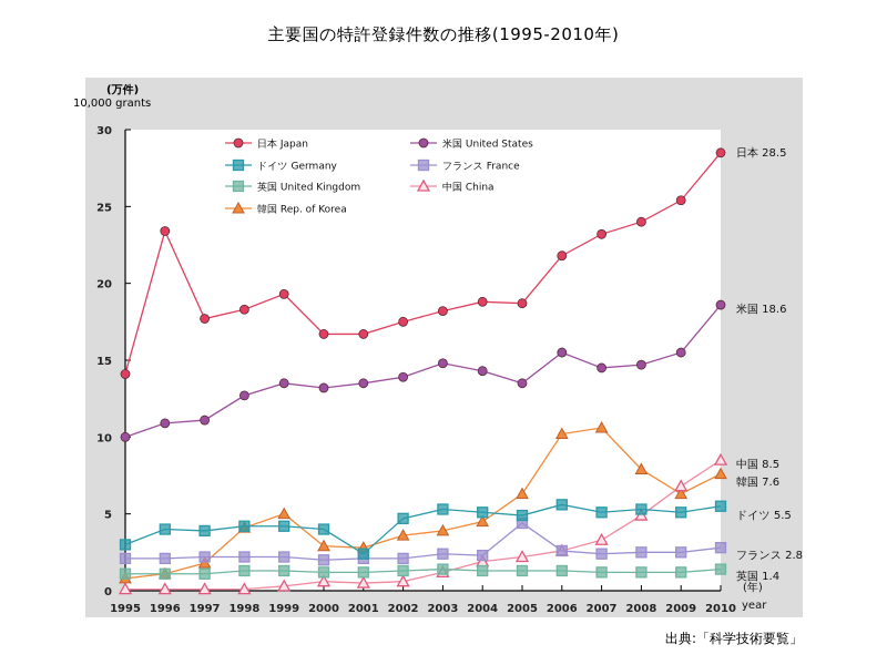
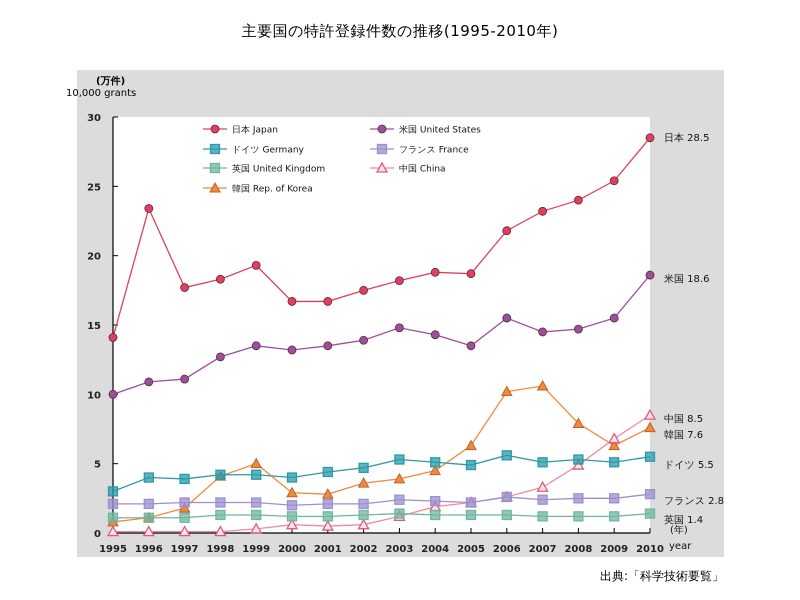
ドイツ Germany/2001: 2.4 -> 4.4
フランス France/2005: 4.4 -> 2.2
